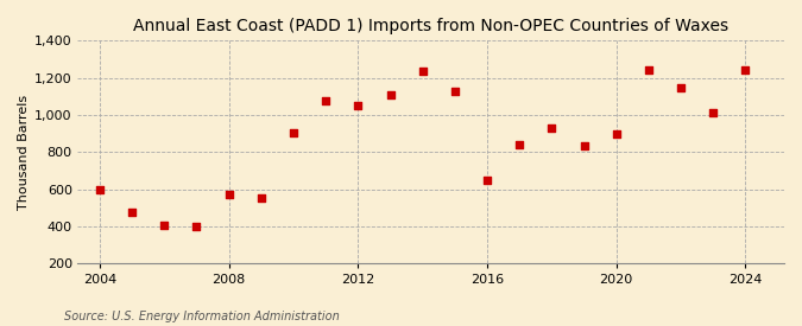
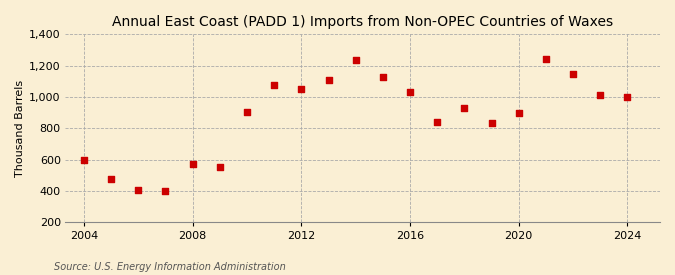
2016: 650 -> 1,040
2024: 1,240 -> 1,000
